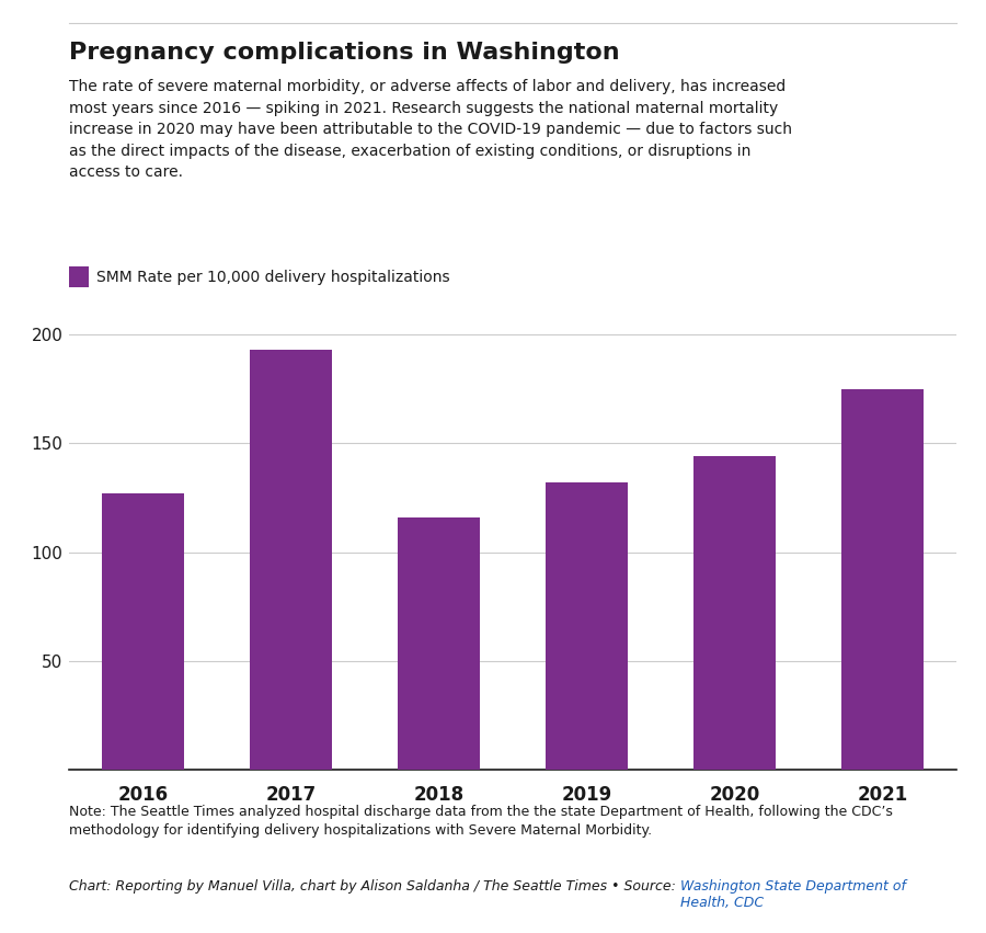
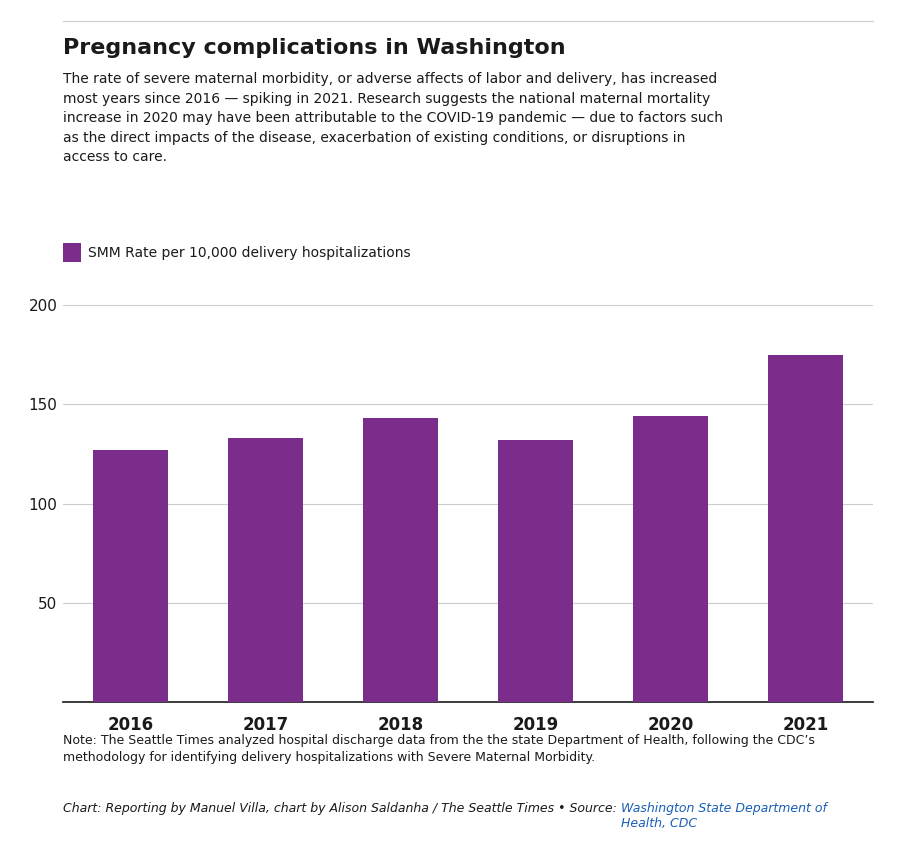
2017: 193 -> 133
2018: 116 -> 143
